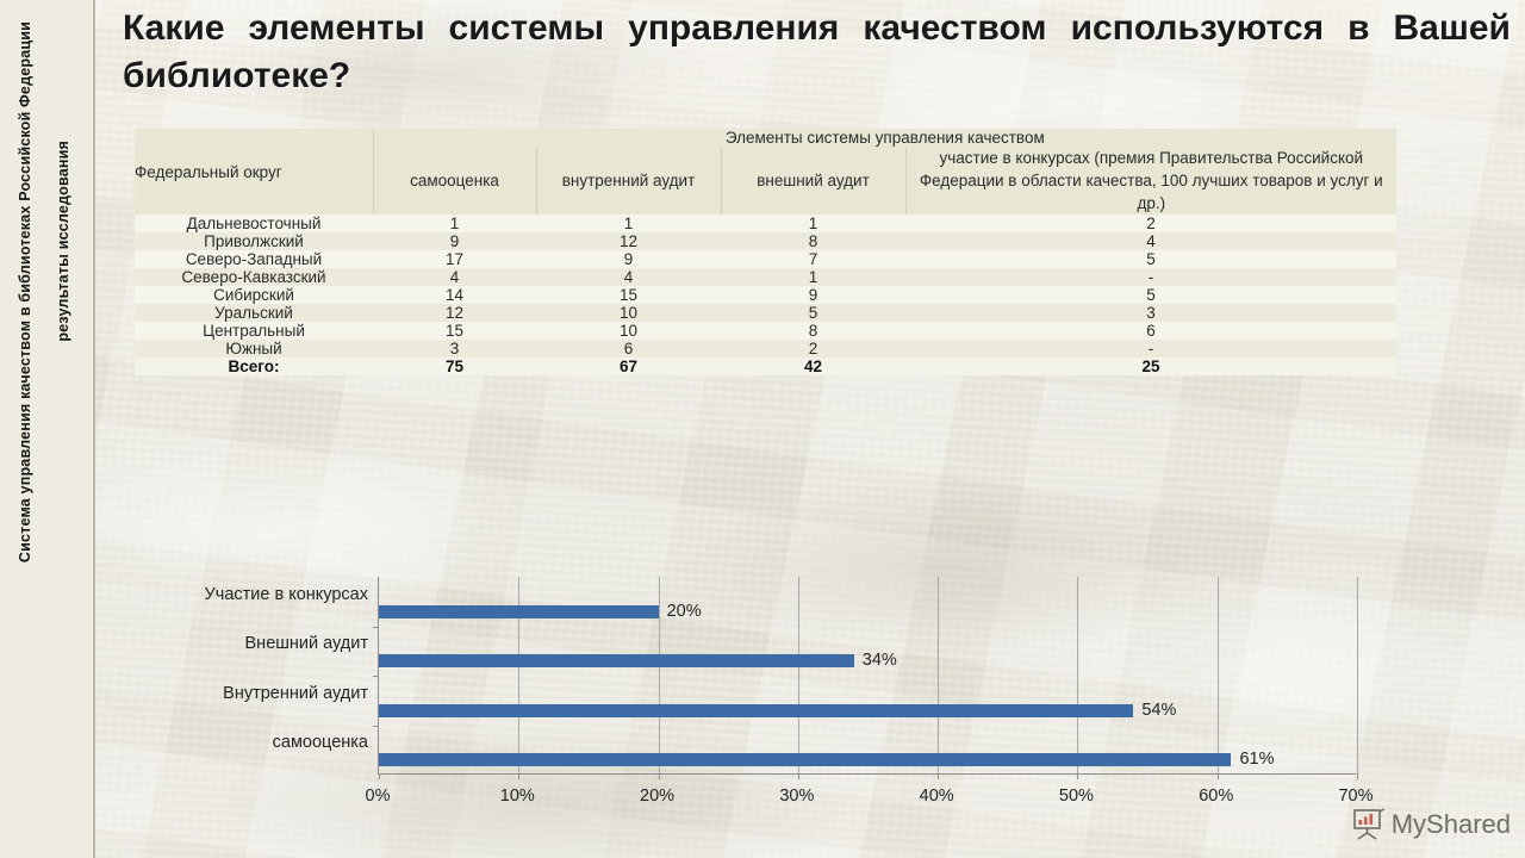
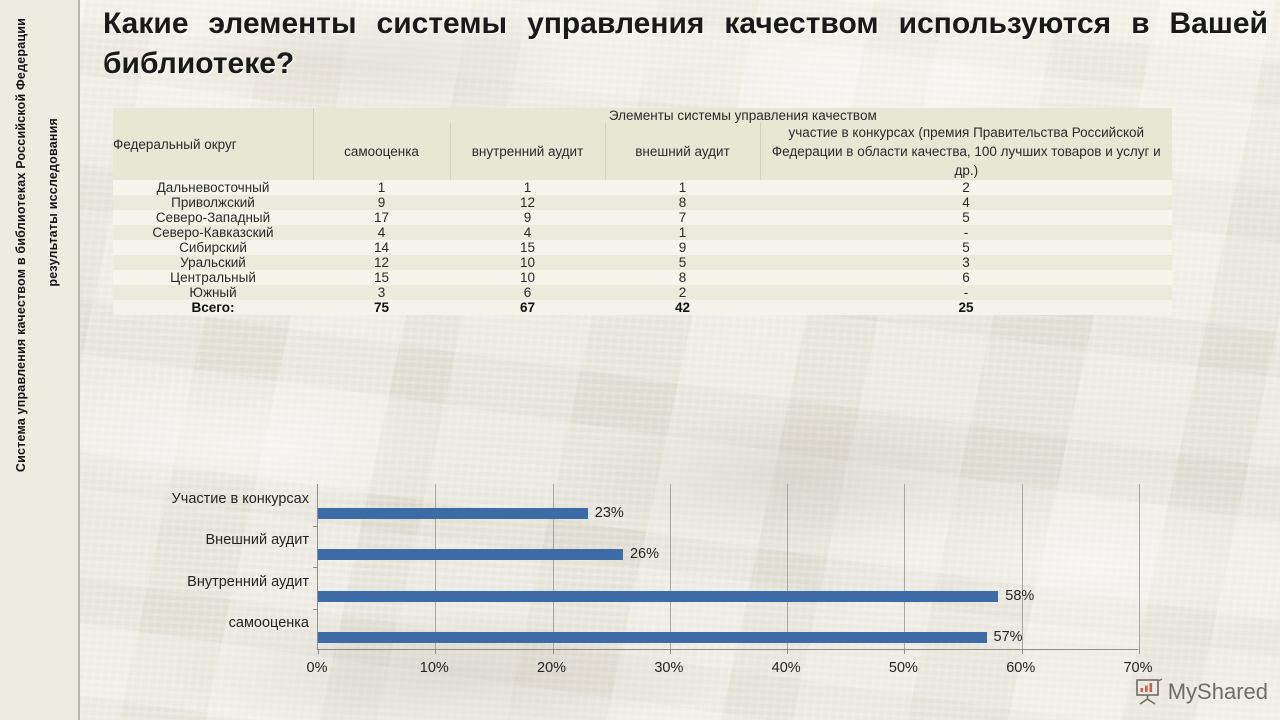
самооценка: 61% -> 57%
Внутренний аудит: 54% -> 58%
Внешний аудит: 34% -> 26%
Участие в конкурсах: 20% -> 23%
